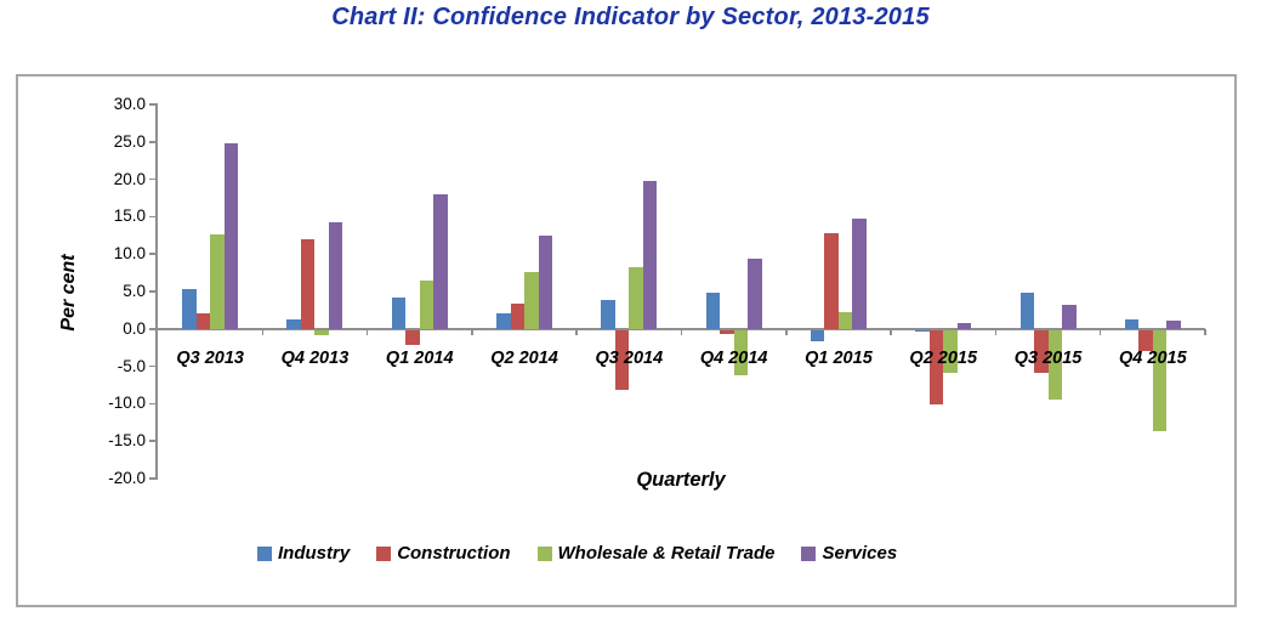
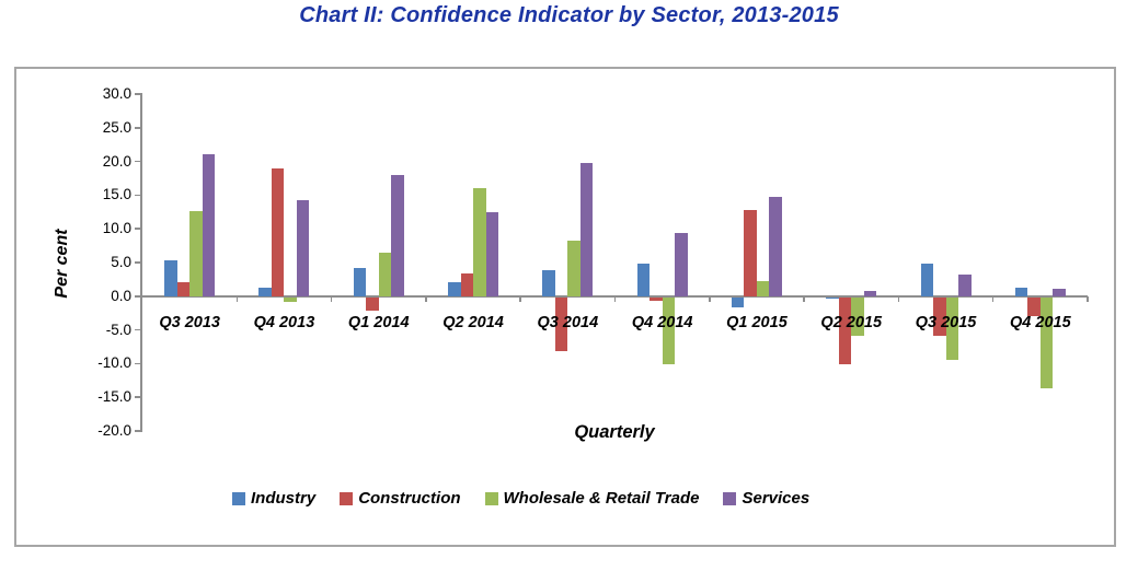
Services/Q3 2013: 25 -> 21
Construction/Q4 2013: 12 -> 19
Wholesale & Retail Trade/Q2 2014: 8 -> 16
Wholesale & Retail Trade/Q4 2014: -6 -> -10
